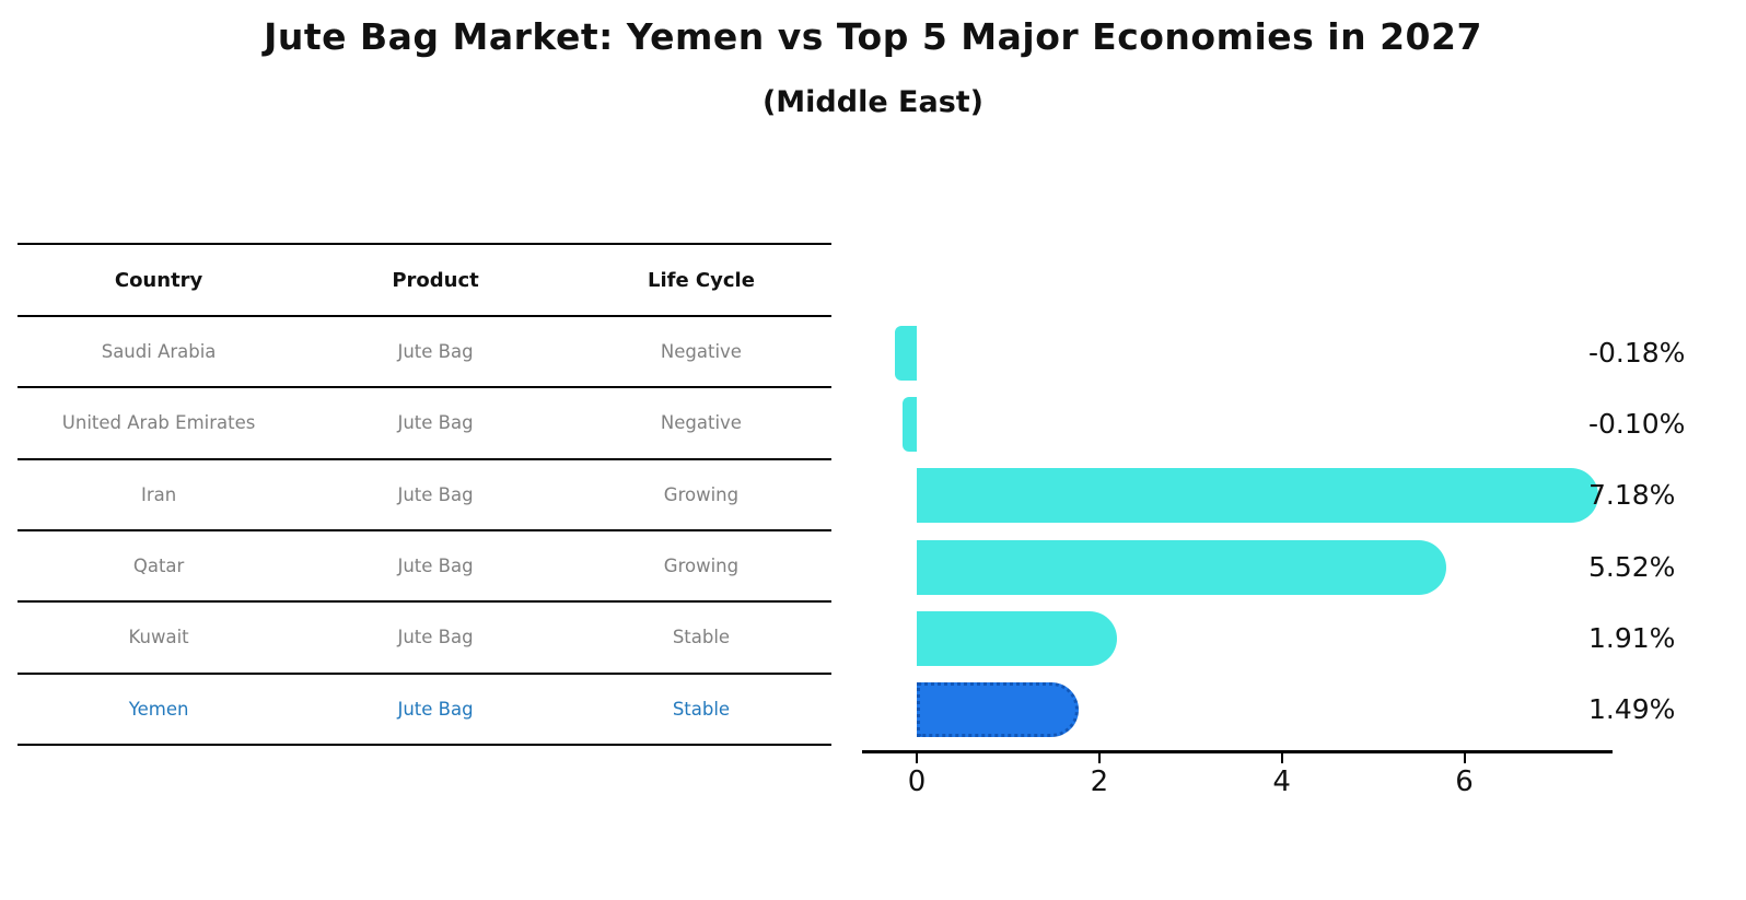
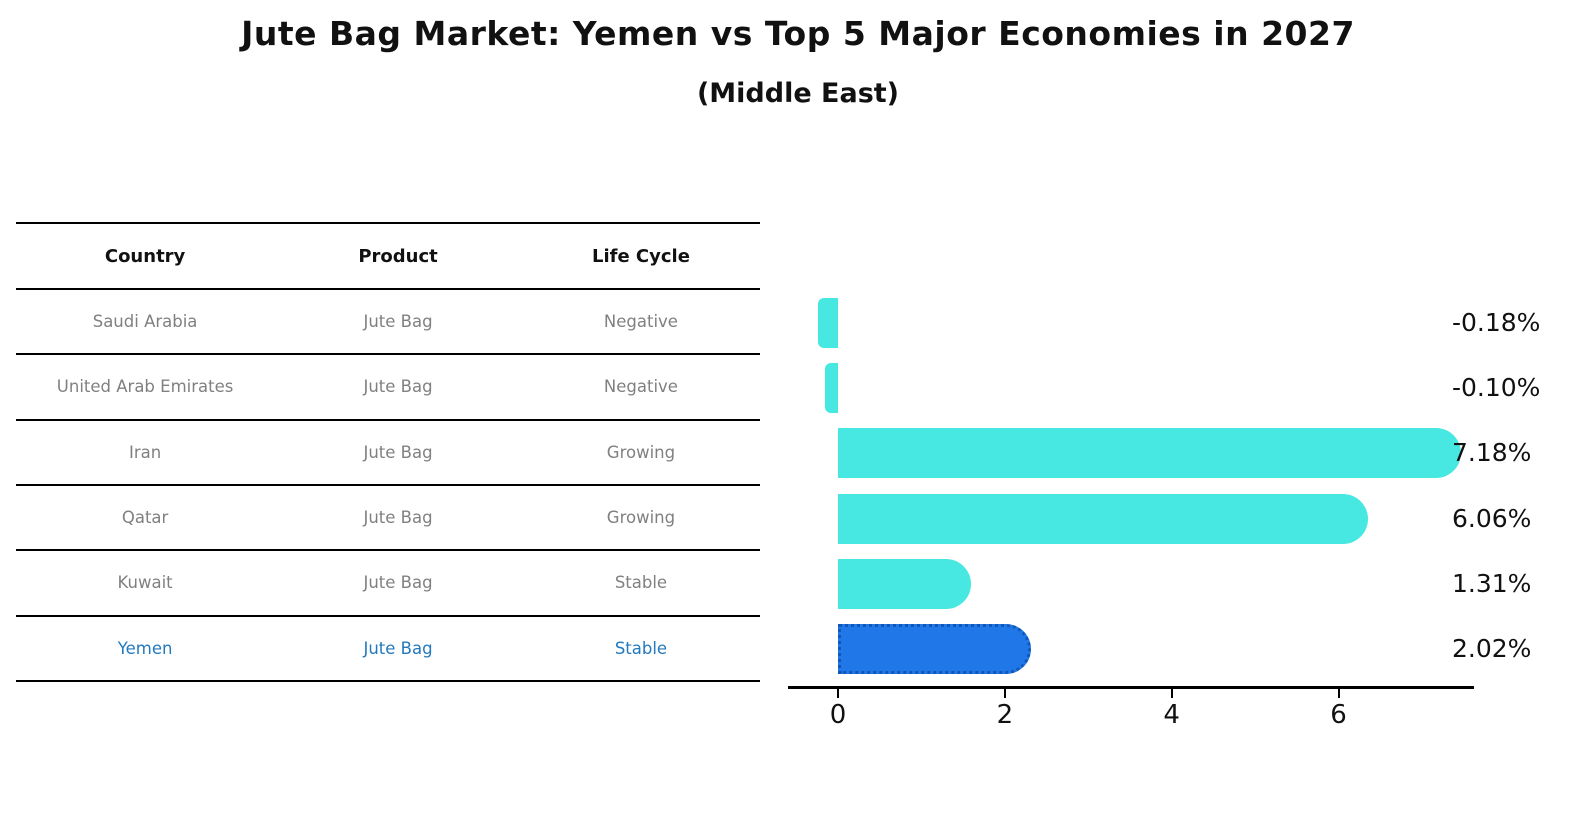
Qatar: 5.52% -> 6.06%
Kuwait: 1.91% -> 1.31%
Yemen: 1.49% -> 2.02%
